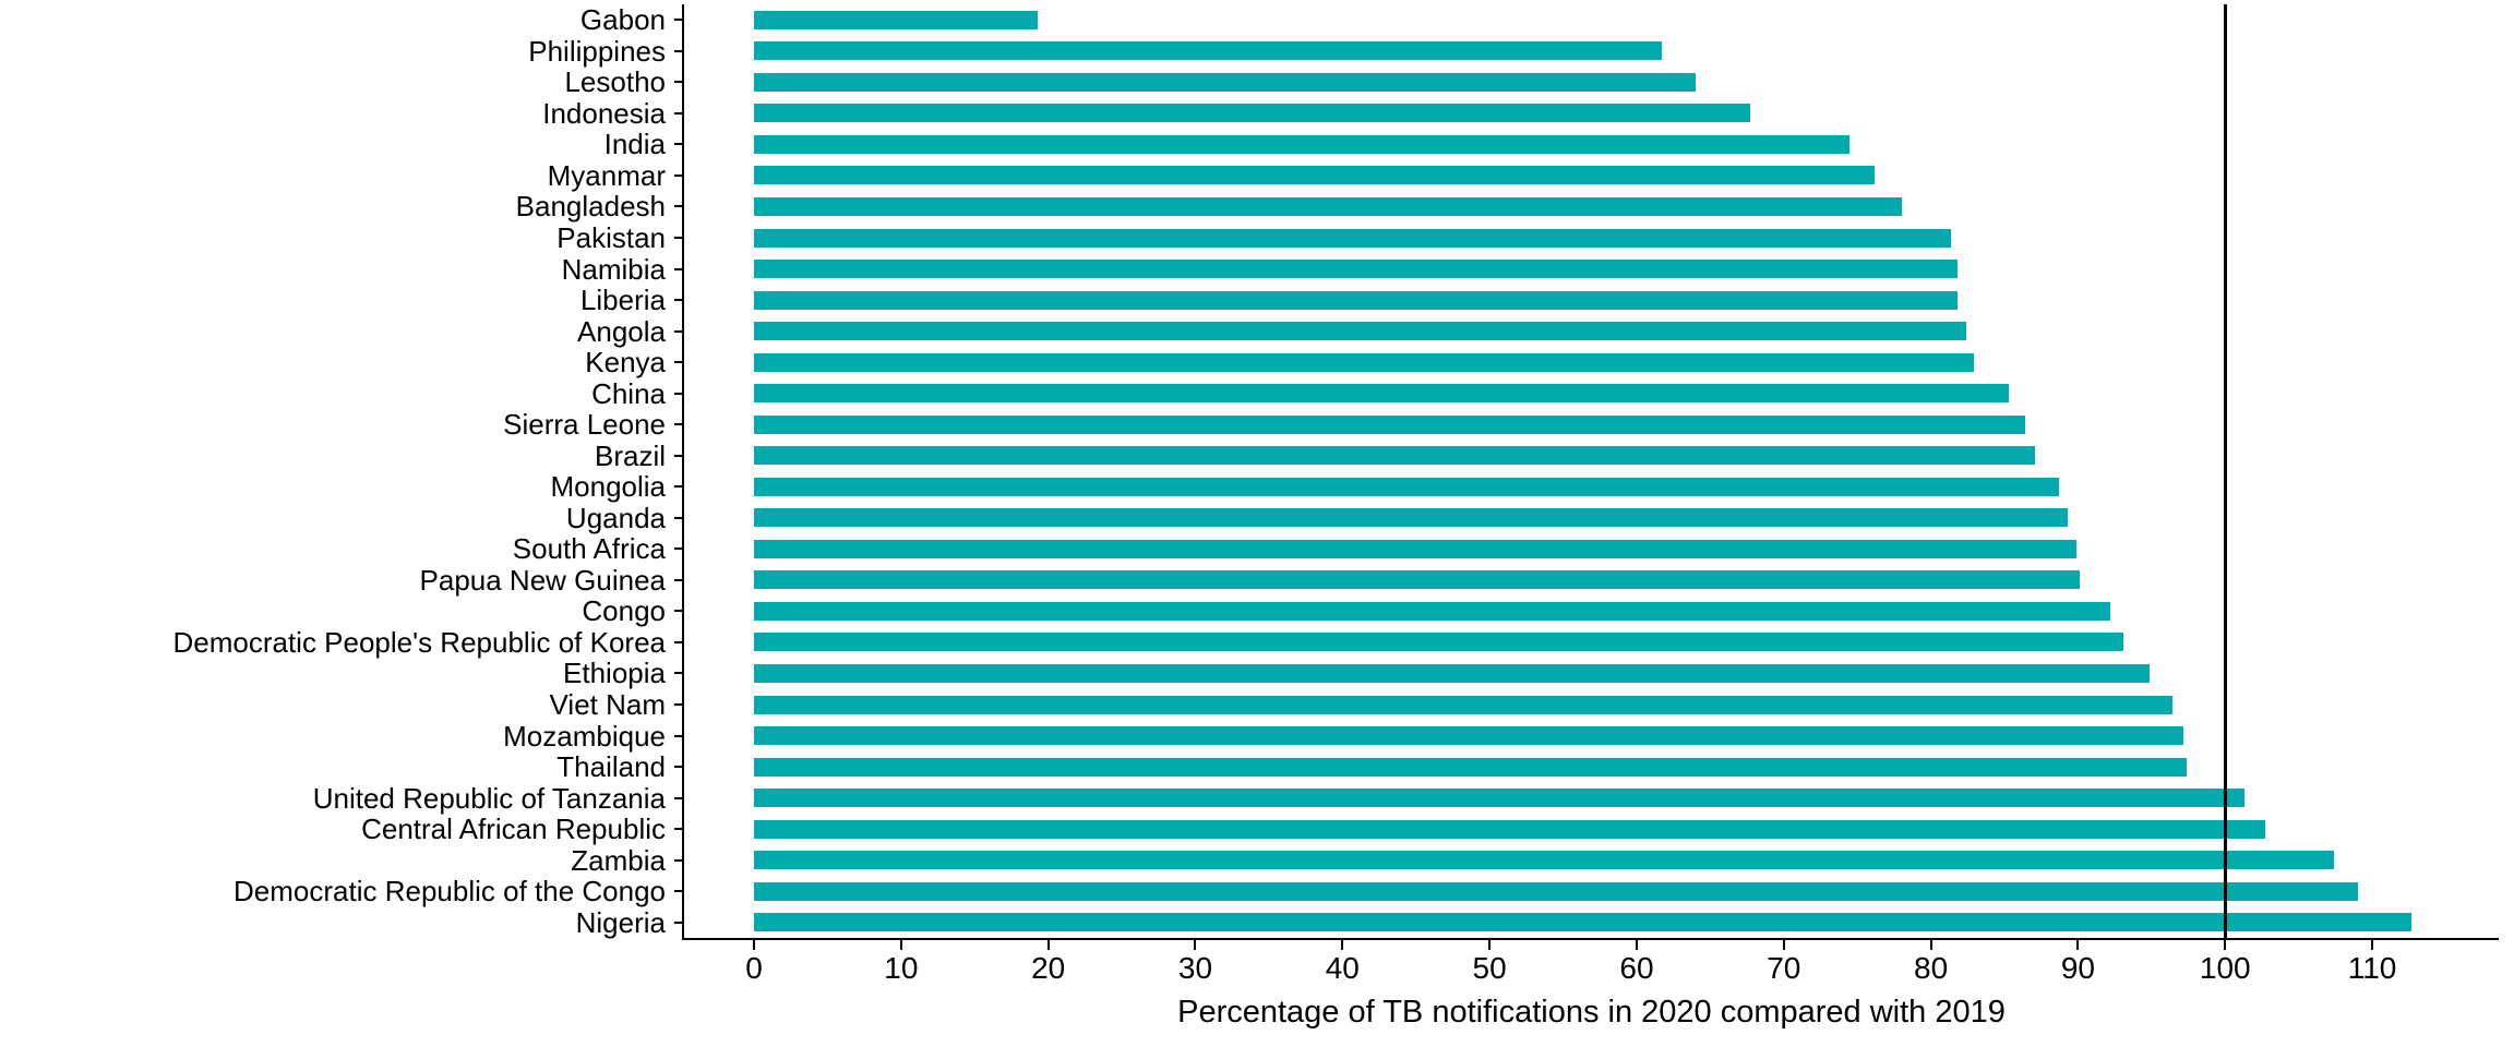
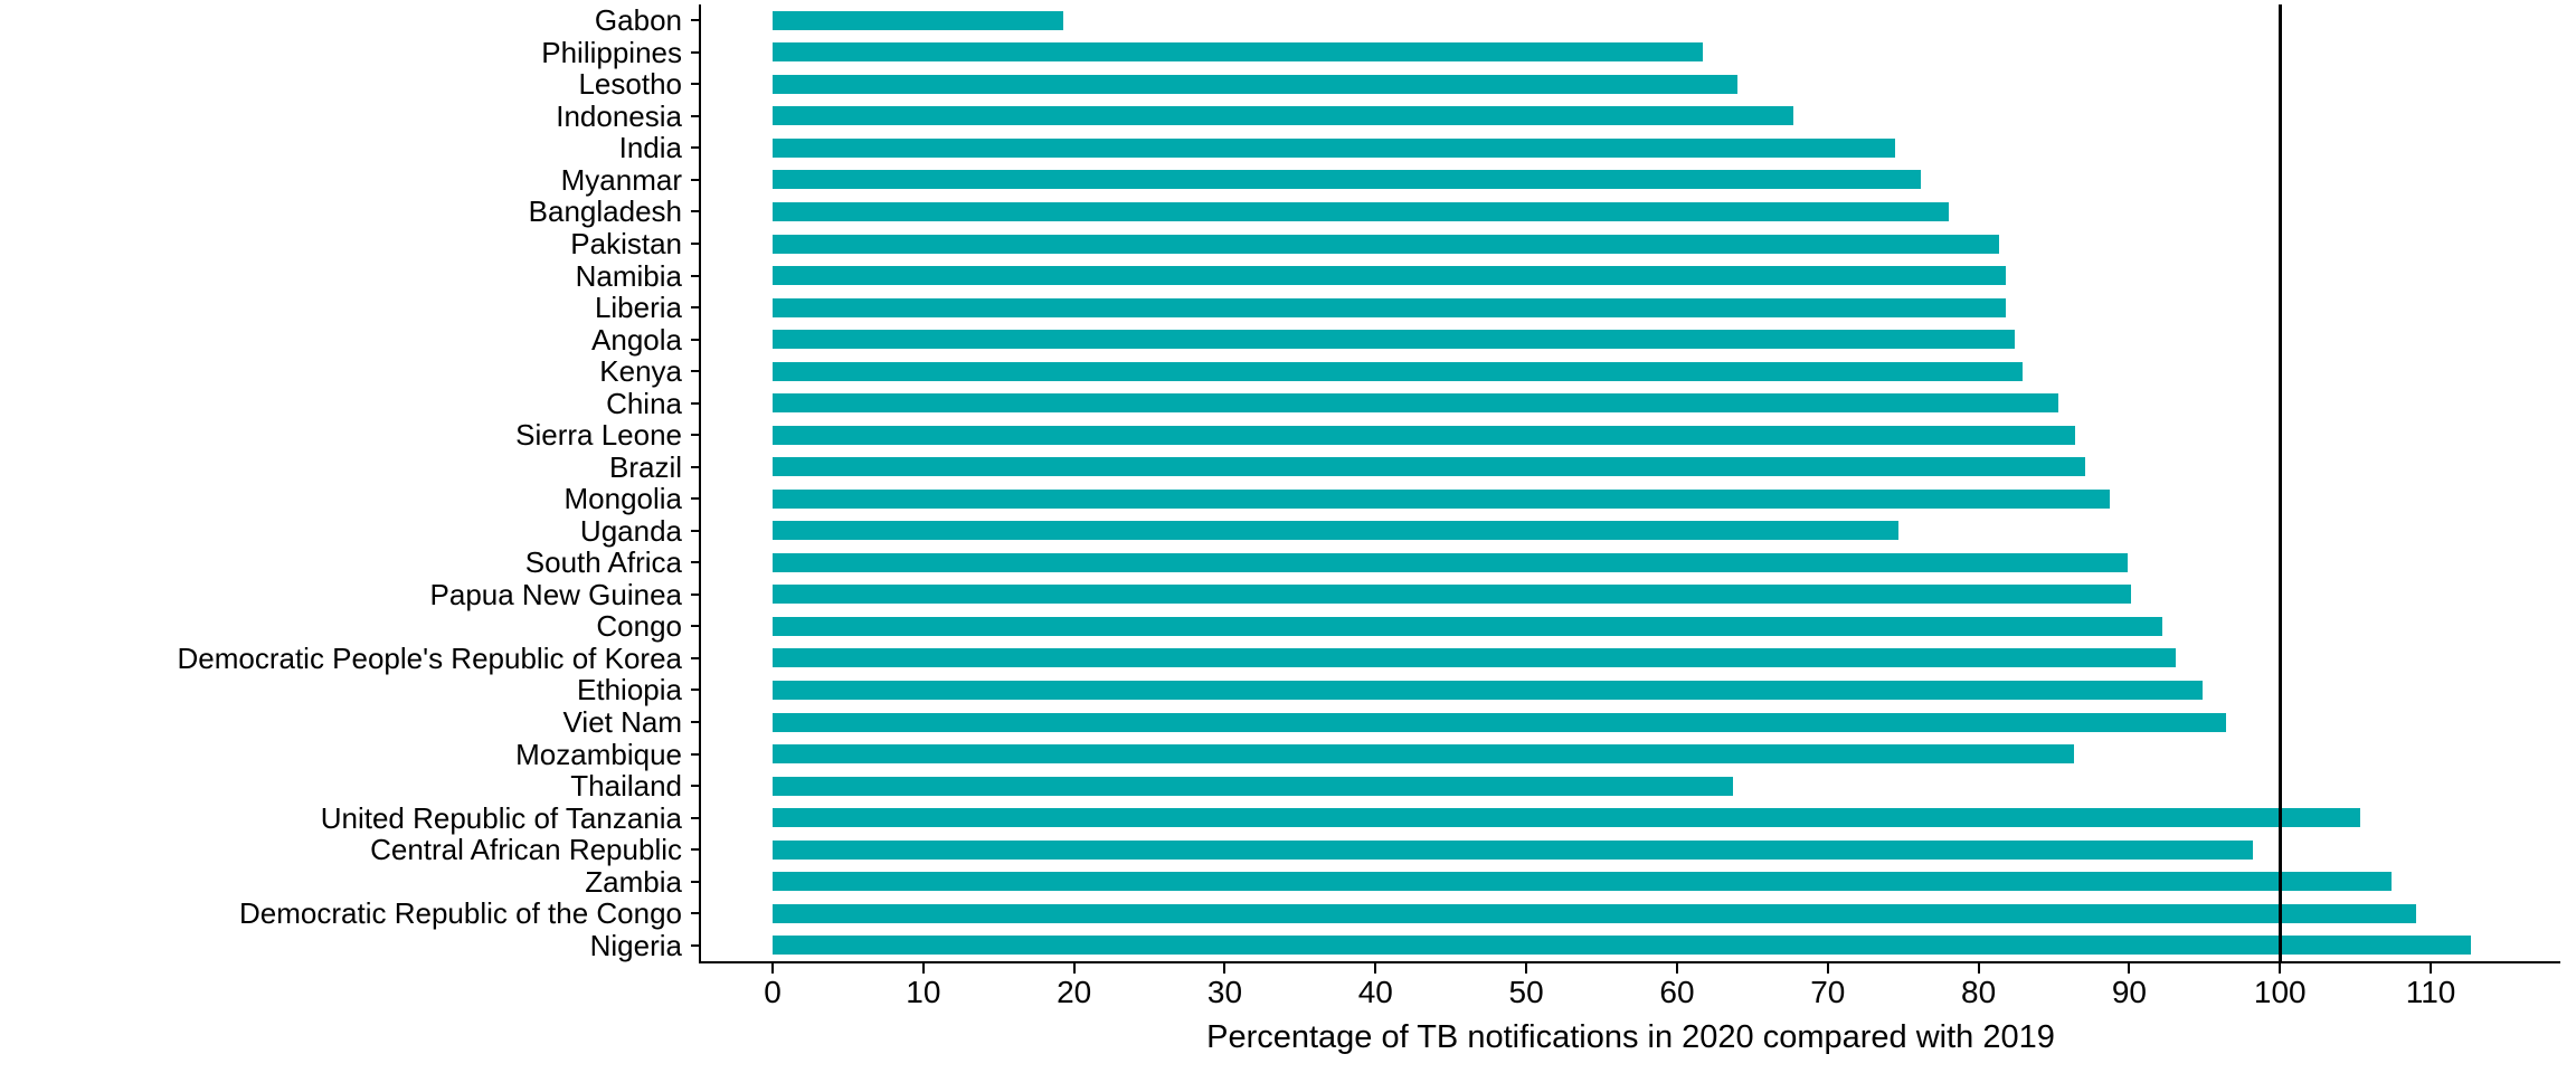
Uganda: 89.3 -> 74.7
Mozambique: 97.2 -> 86.3
Thailand: 97.4 -> 63.7
United Republic of Tanzania: 101.3 -> 105.3
Central African Republic: 102.7 -> 98.2
